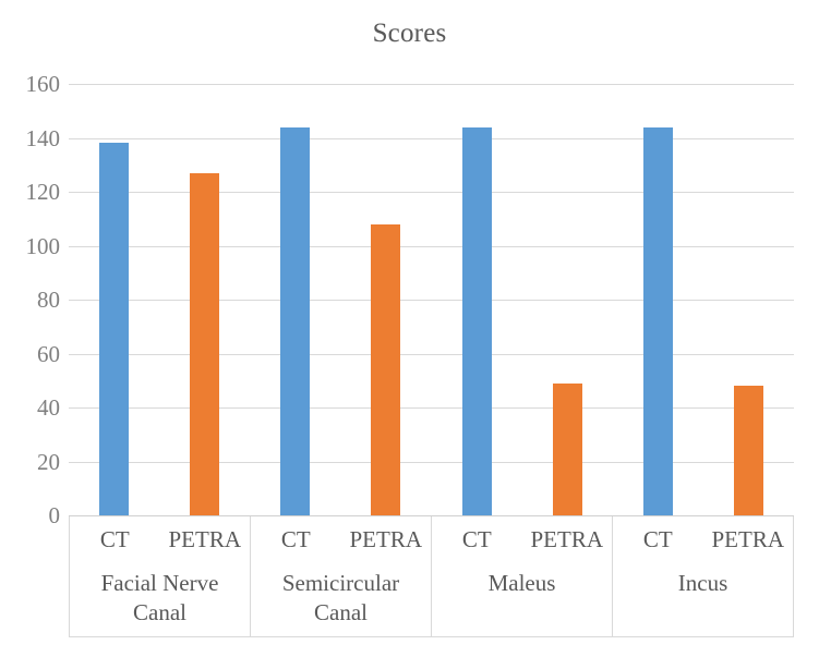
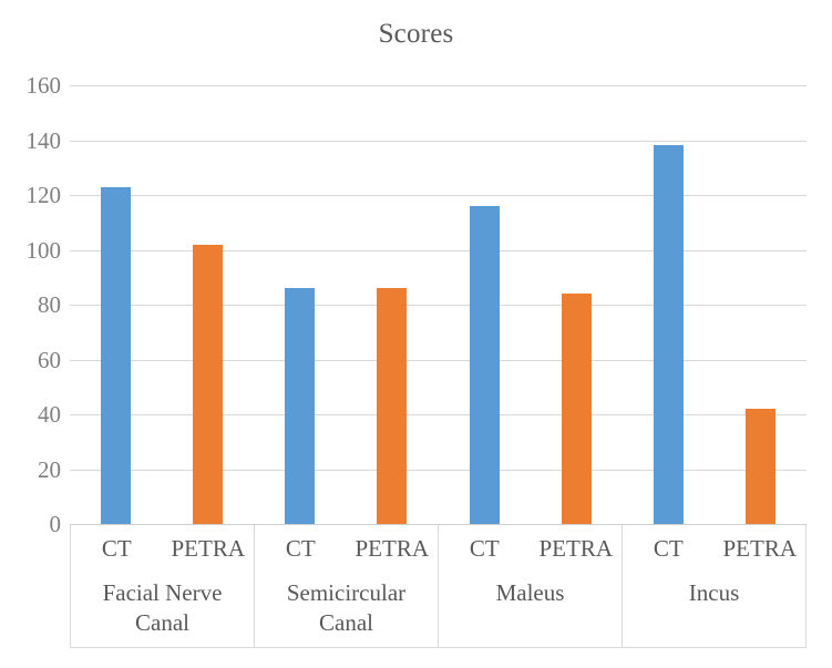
CT/Facial Nerve Canal: 138 -> 123
PETRA/Facial Nerve Canal: 127 -> 102
CT/Semicircular Canal: 144 -> 86
PETRA/Semicircular Canal: 108 -> 86
CT/Maleus: 144 -> 116
PETRA/Maleus: 49 -> 84
CT/Incus: 144 -> 138
PETRA/Incus: 48 -> 42
